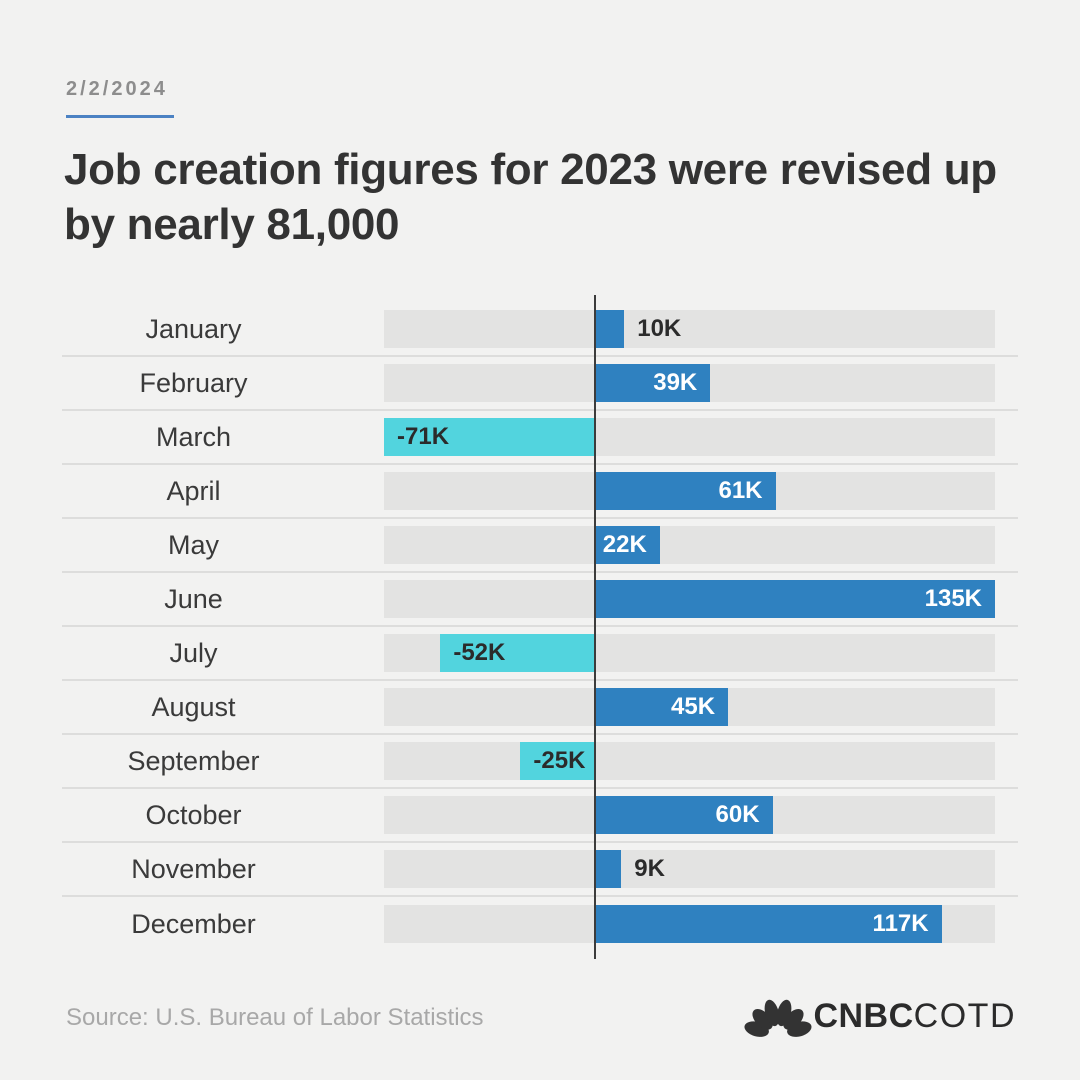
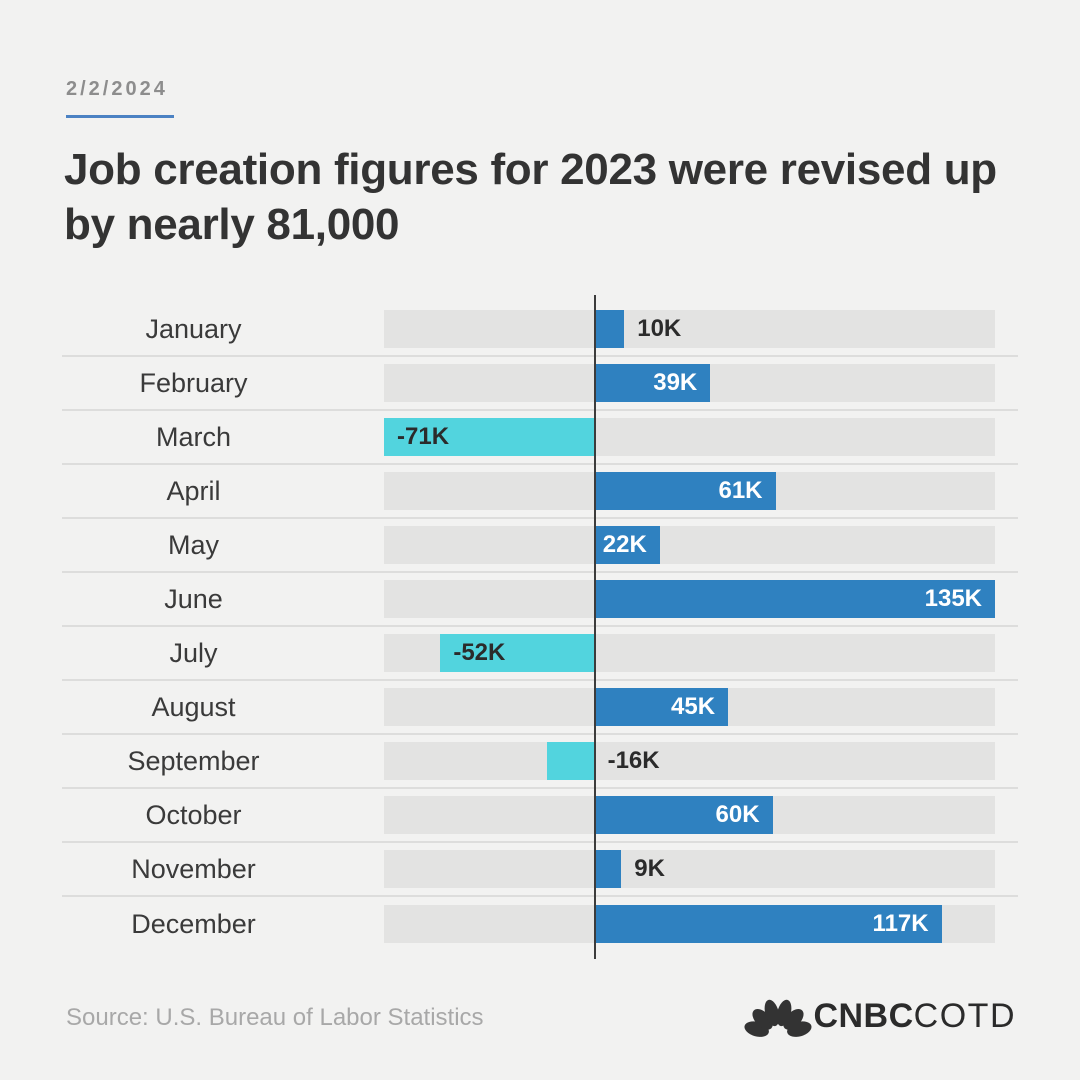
September: -25K -> -16K
